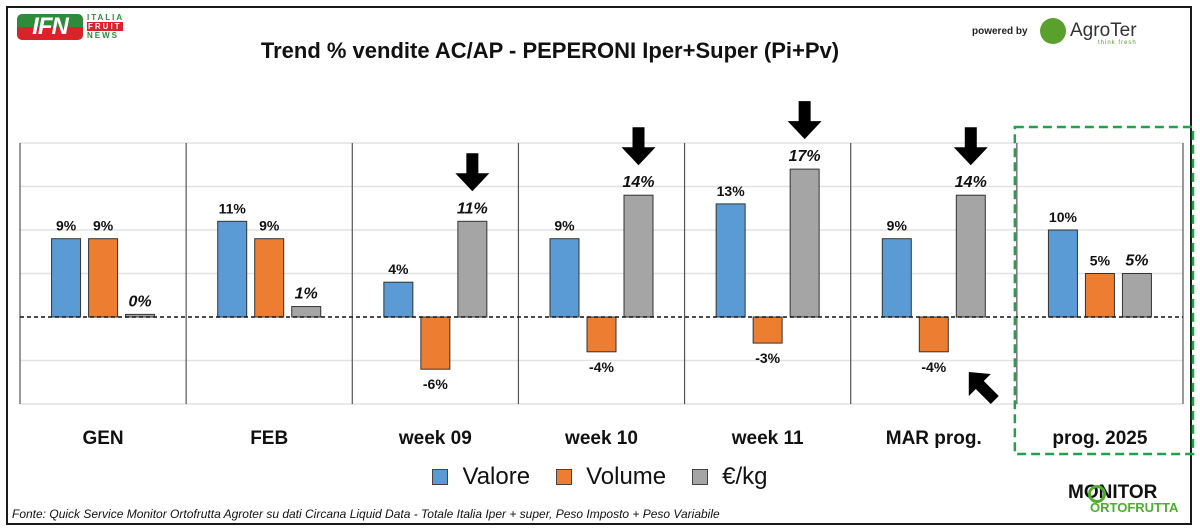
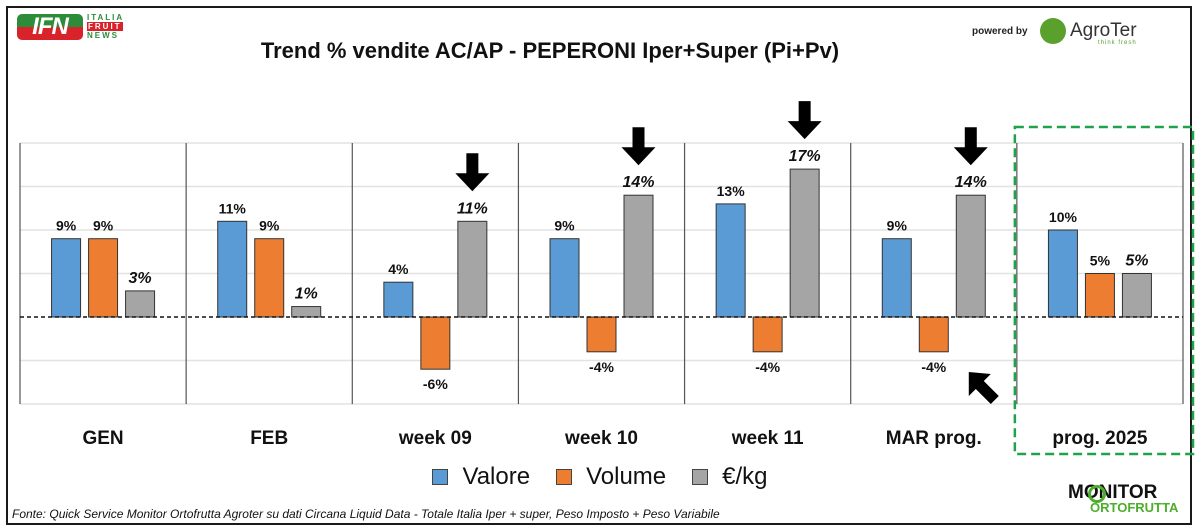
€/kg/GEN: 0% -> 3%
Volume/week 11: -3% -> -4%
